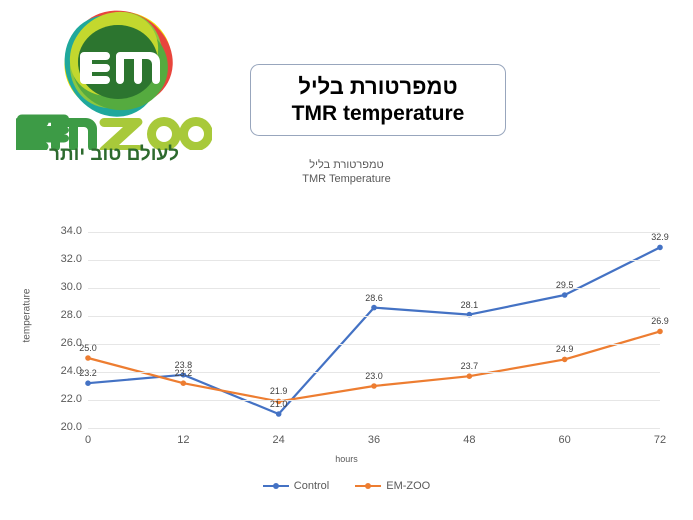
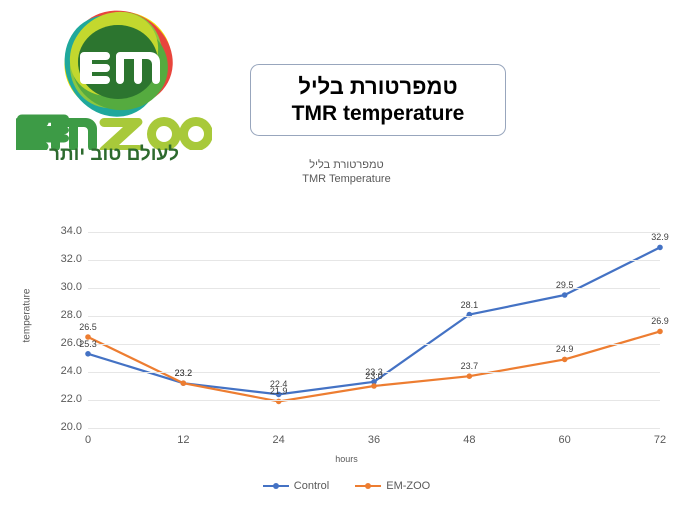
Control/0: 23.2 -> 25.3
EM-ZOO/0: 25.0 -> 26.5
Control/12: 23.8 -> 23.2
Control/24: 21.0 -> 22.4
Control/36: 28.6 -> 23.3
